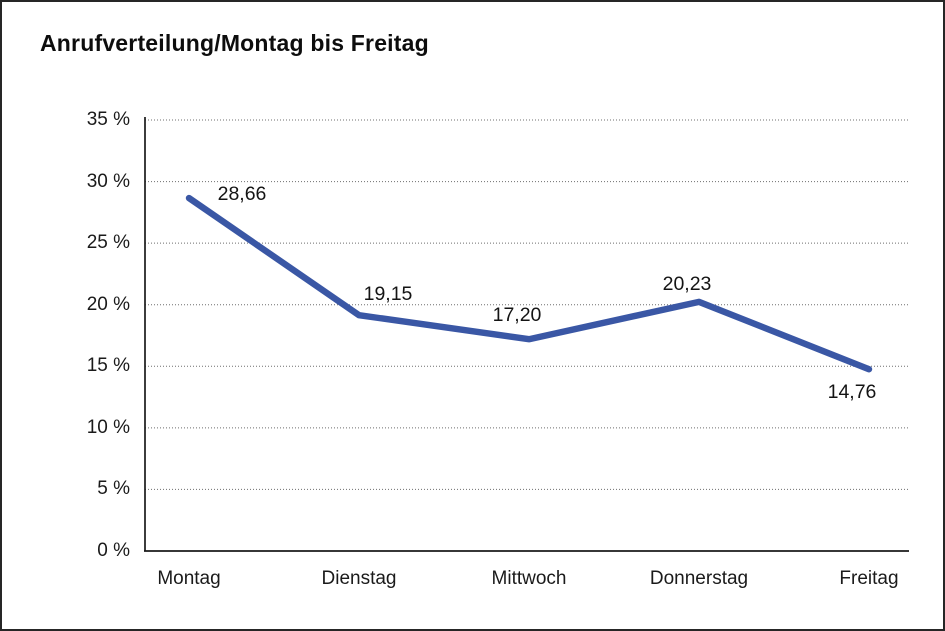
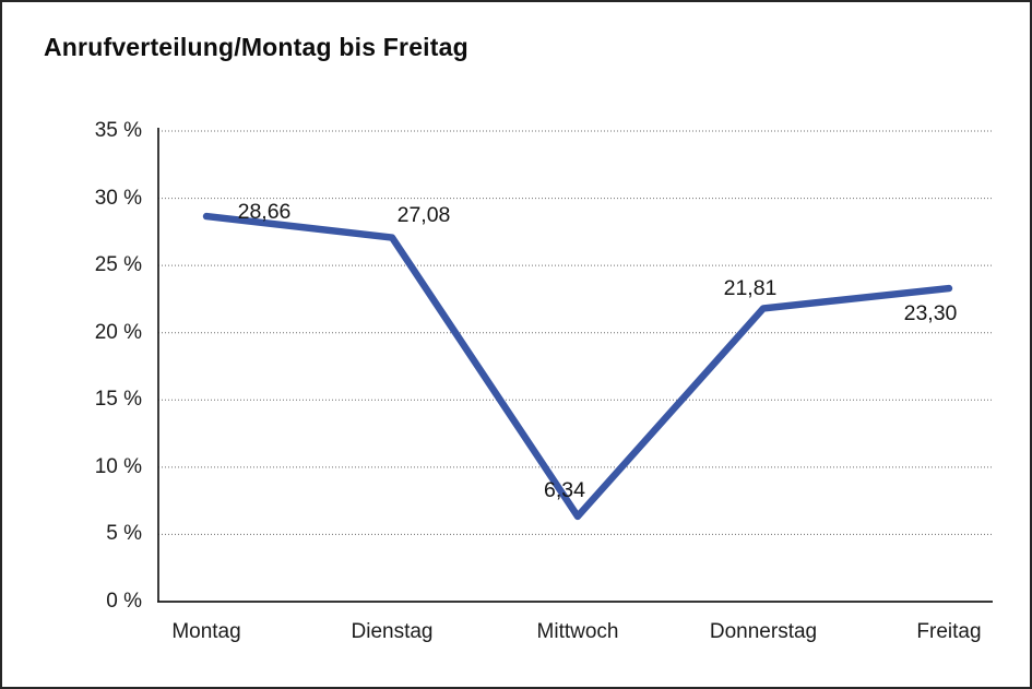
Dienstag: 19,15 -> 27,08
Mittwoch: 17,20 -> 6,34
Donnerstag: 20,23 -> 21,81
Freitag: 14,76 -> 23,30
